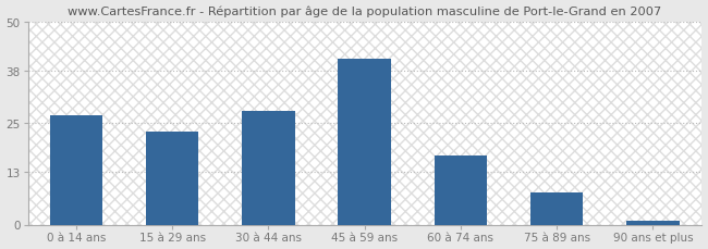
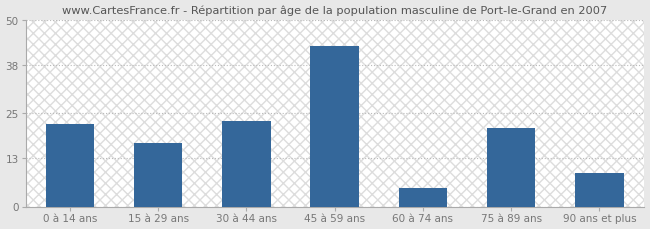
0 à 14 ans: 27 -> 22
15 à 29 ans: 23 -> 17
30 à 44 ans: 28 -> 23
45 à 59 ans: 41 -> 43
60 à 74 ans: 17 -> 5
75 à 89 ans: 8 -> 21
90 ans et plus: 1 -> 9
